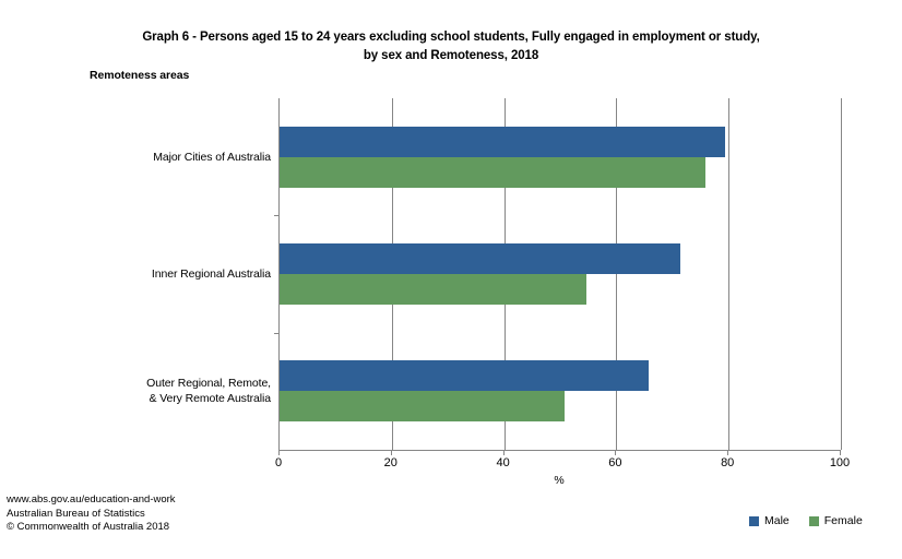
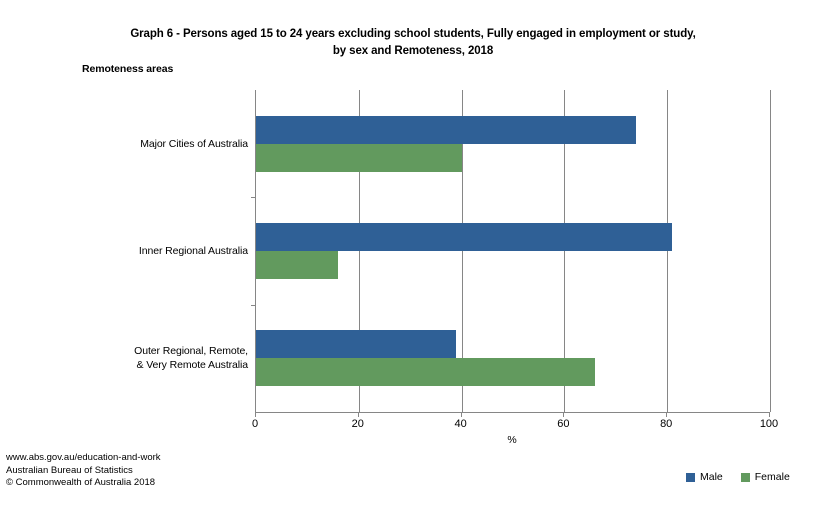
Male/Major Cities of Australia: 79 -> 74
Female/Major Cities of Australia: 76 -> 40
Male/Inner Regional Australia: 71 -> 81
Female/Inner Regional Australia: 55 -> 16
Male/Outer Regional, Remote, & Very Remote Australia: 66 -> 39
Female/Outer Regional, Remote, & Very Remote Australia: 51 -> 66
